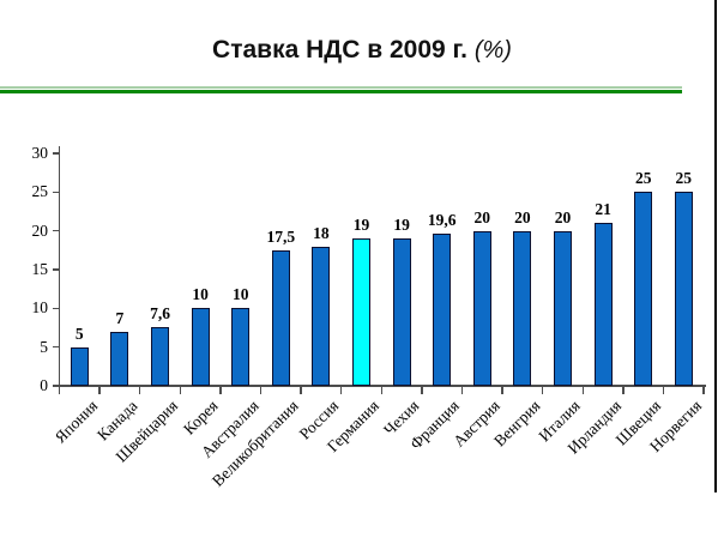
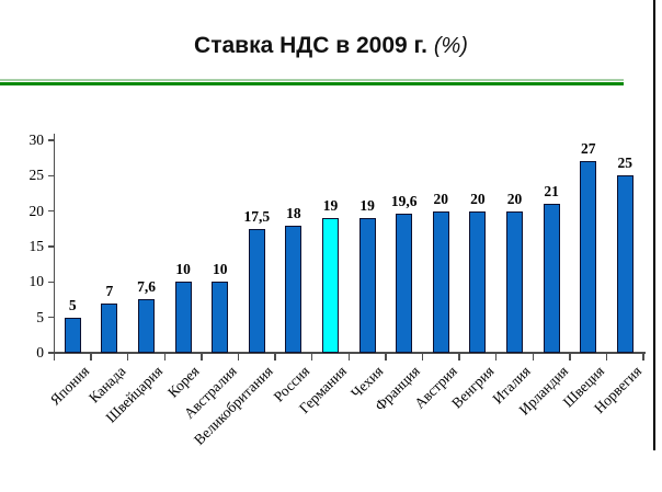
Швеция: 25 -> 27
